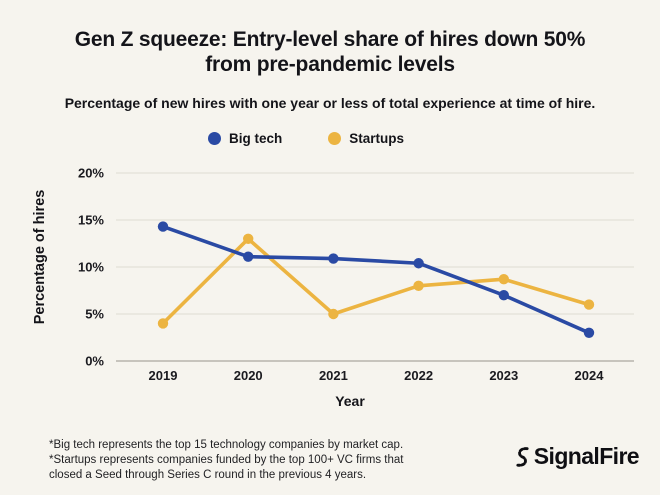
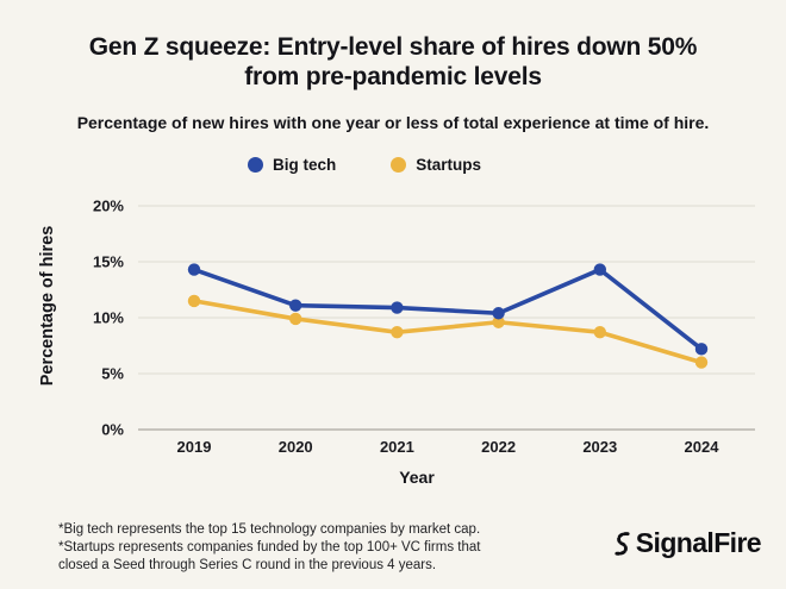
Startups/2019: 4% -> 12%
Startups/2020: 13% -> 10%
Startups/2021: 5% -> 9%
Startups/2022: 8% -> 10%
Big tech/2023: 7% -> 14%
Big tech/2024: 3% -> 7%
